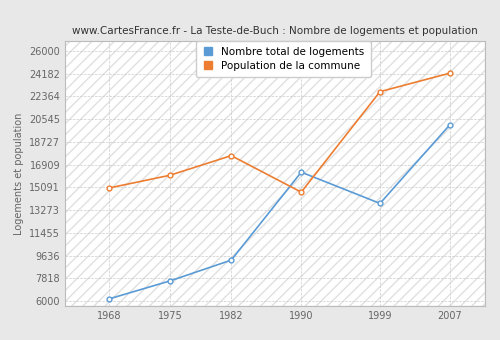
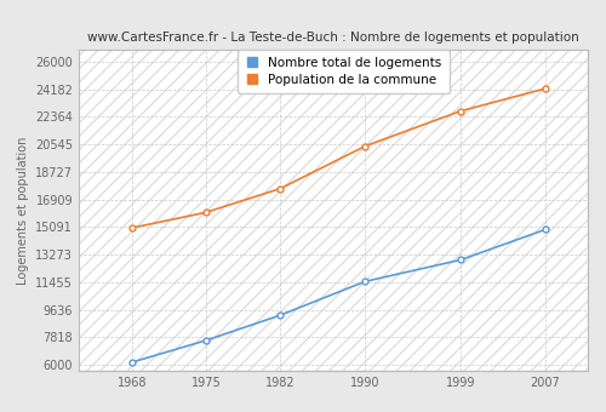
Nombre total de logements/1990: 16300 -> 11500
Population de la commune/1990: 14700 -> 20400
Nombre total de logements/1999: 13800 -> 12900
Nombre total de logements/2007: 20100 -> 14900
